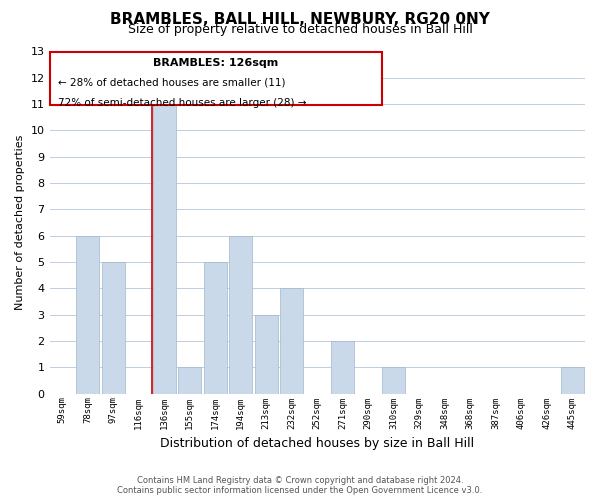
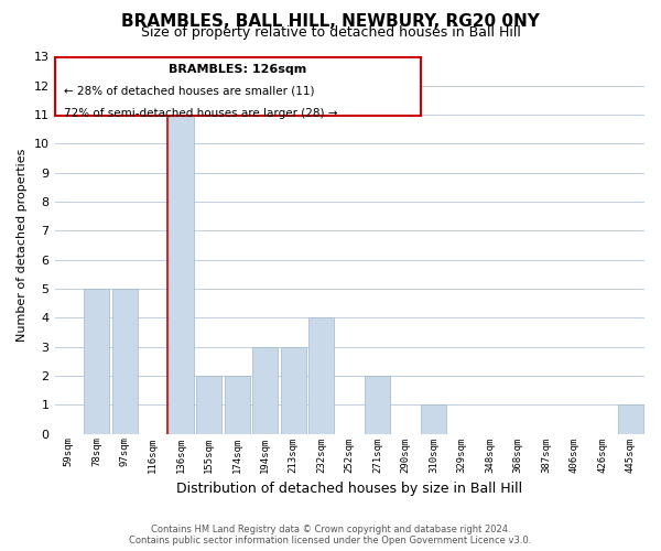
78sqm: 6 -> 5
155sqm: 1 -> 2
174sqm: 5 -> 2
194sqm: 6 -> 3
